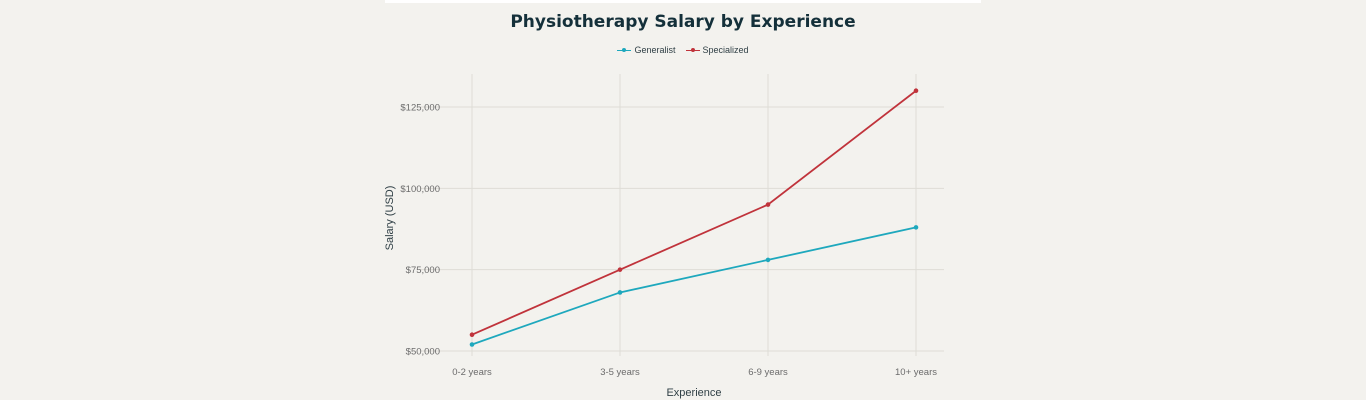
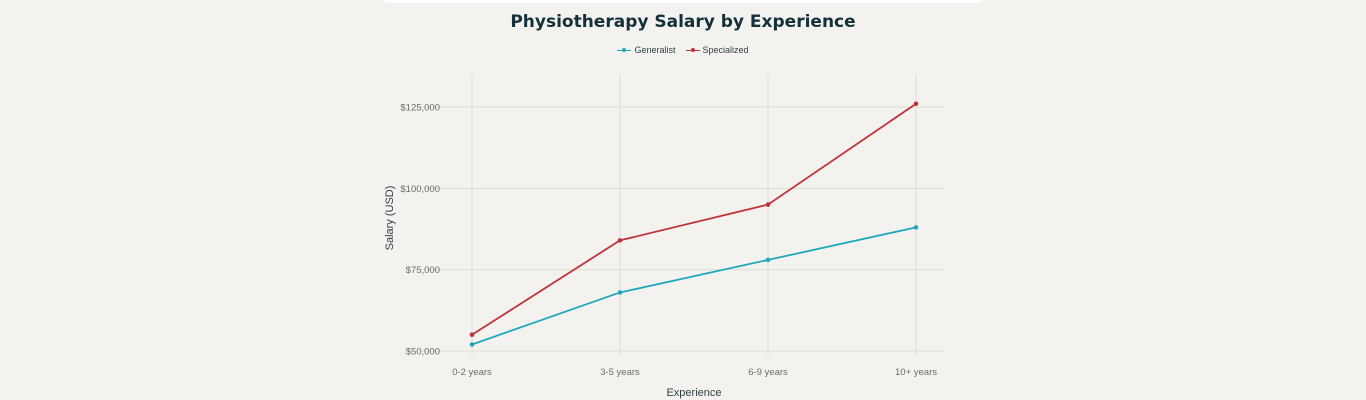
Specialized/3-5 years: $75000 -> $84000
Specialized/10+ years: $130000 -> $126000
